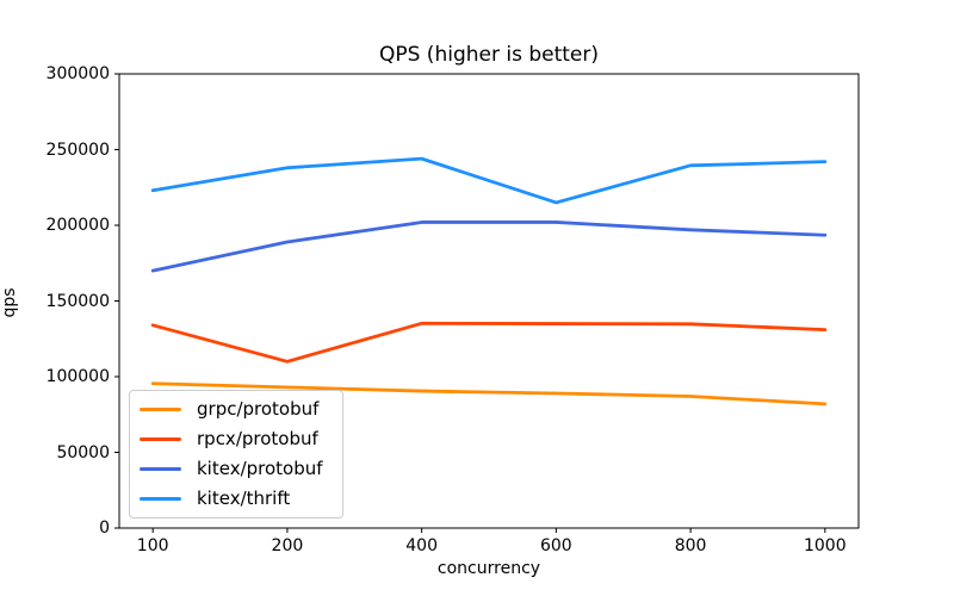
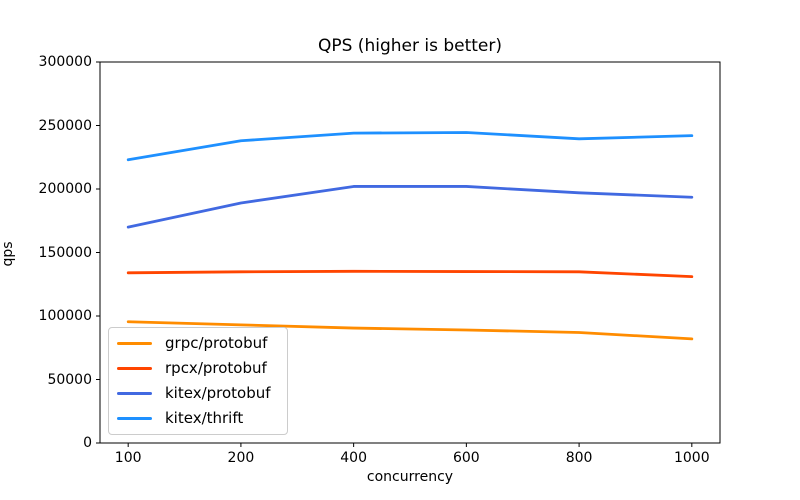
rpcx/protobuf/200: 110000 -> 135000
kitex/thrift/600: 215000 -> 244000
